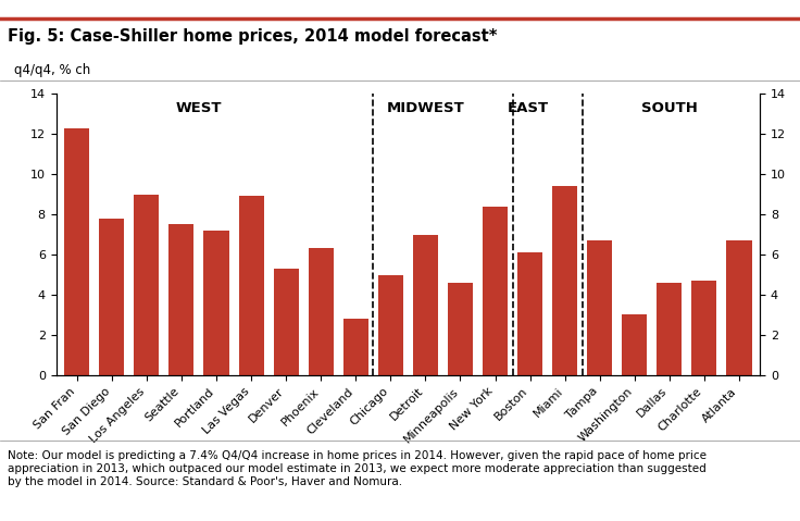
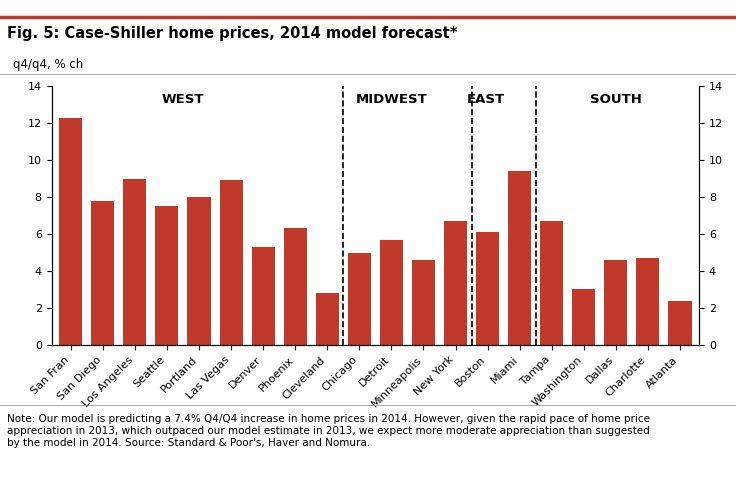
Portland: 7.2 -> 8.0
Detroit: 7.0 -> 5.7
New York: 8.4 -> 6.7
Atlanta: 6.7 -> 2.4
